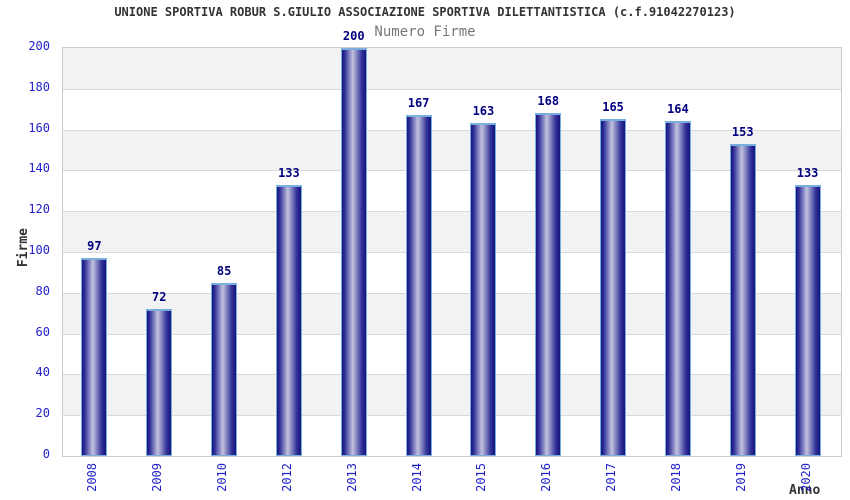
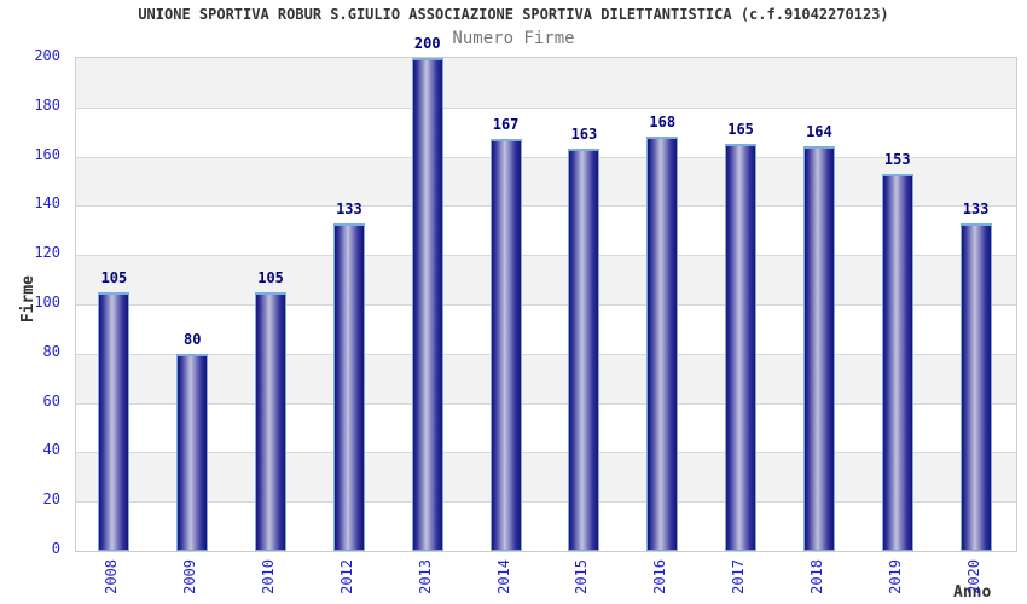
2008: 97 -> 105
2009: 72 -> 80
2010: 85 -> 105
